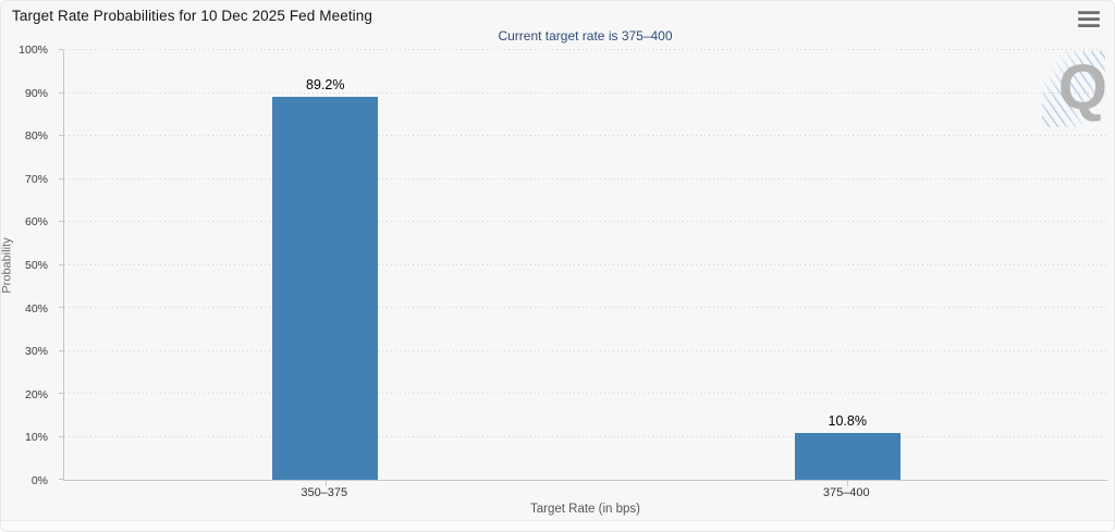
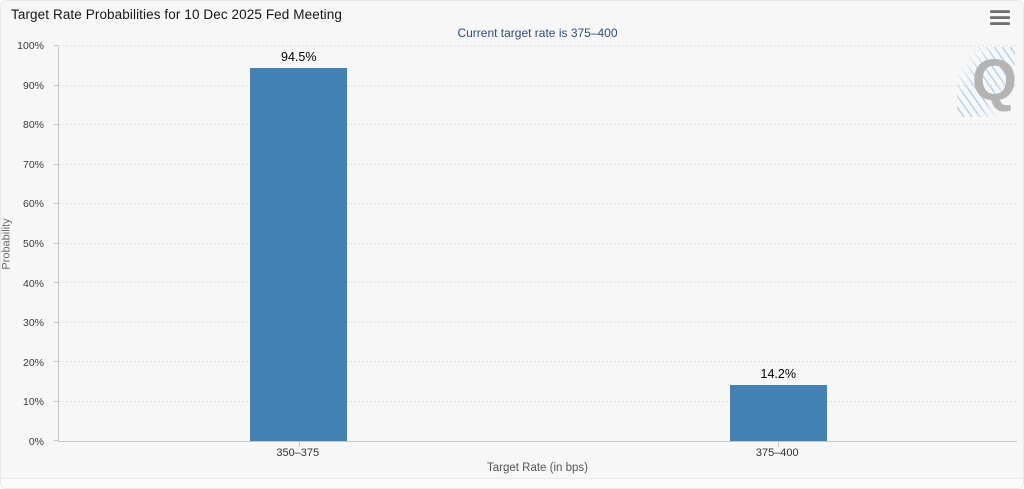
350–375: 89.2% -> 94.5%
375–400: 10.8% -> 14.2%
